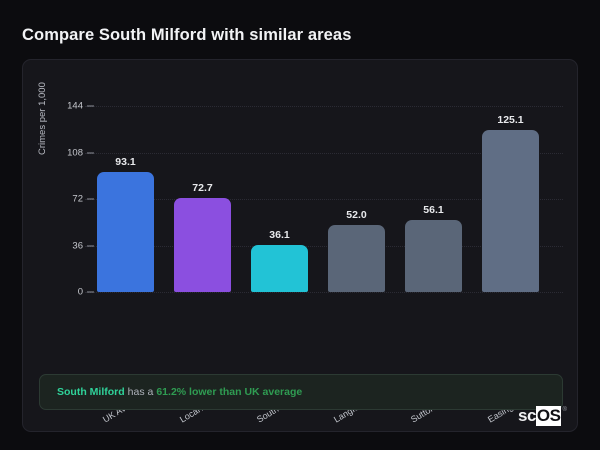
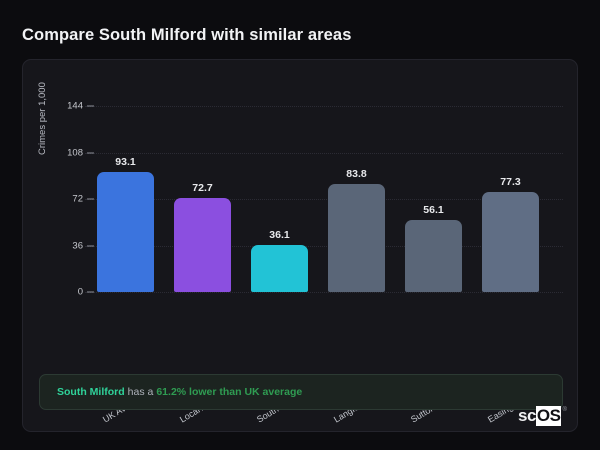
Langford (...: 52.0 -> 83.8
Easington ...: 125.1 -> 77.3
